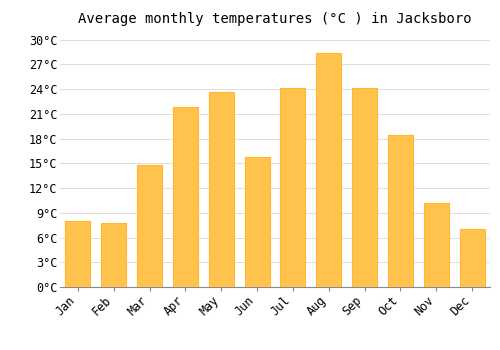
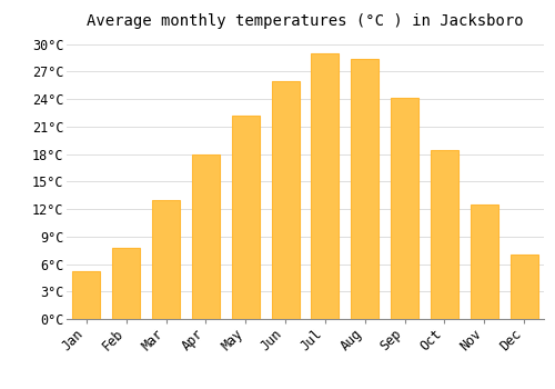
Jan: 8.0°C -> 5.2°C
Mar: 14.8°C -> 13.0°C
Apr: 21.8°C -> 18.0°C
May: 23.6°C -> 22.2°C
Jun: 15.8°C -> 26.0°C
Jul: 24.2°C -> 29.0°C
Nov: 10.2°C -> 12.5°C
